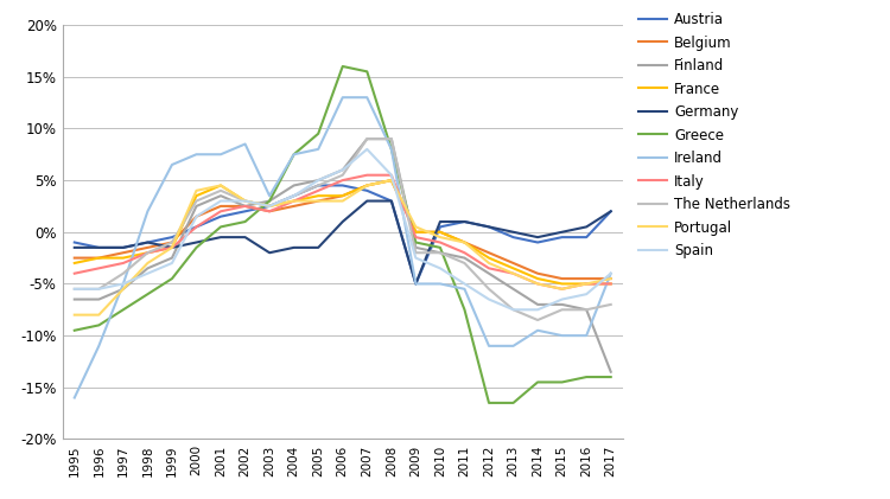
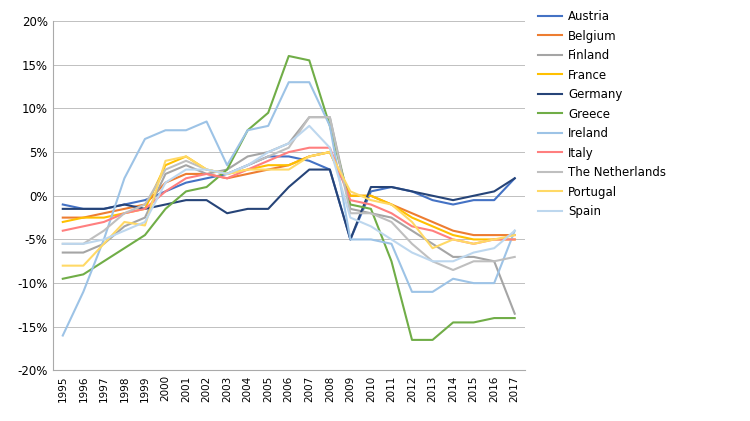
Portugal/1999: -1.5% -> -3.4%
Portugal/2013: -4.0% -> -6.0%
